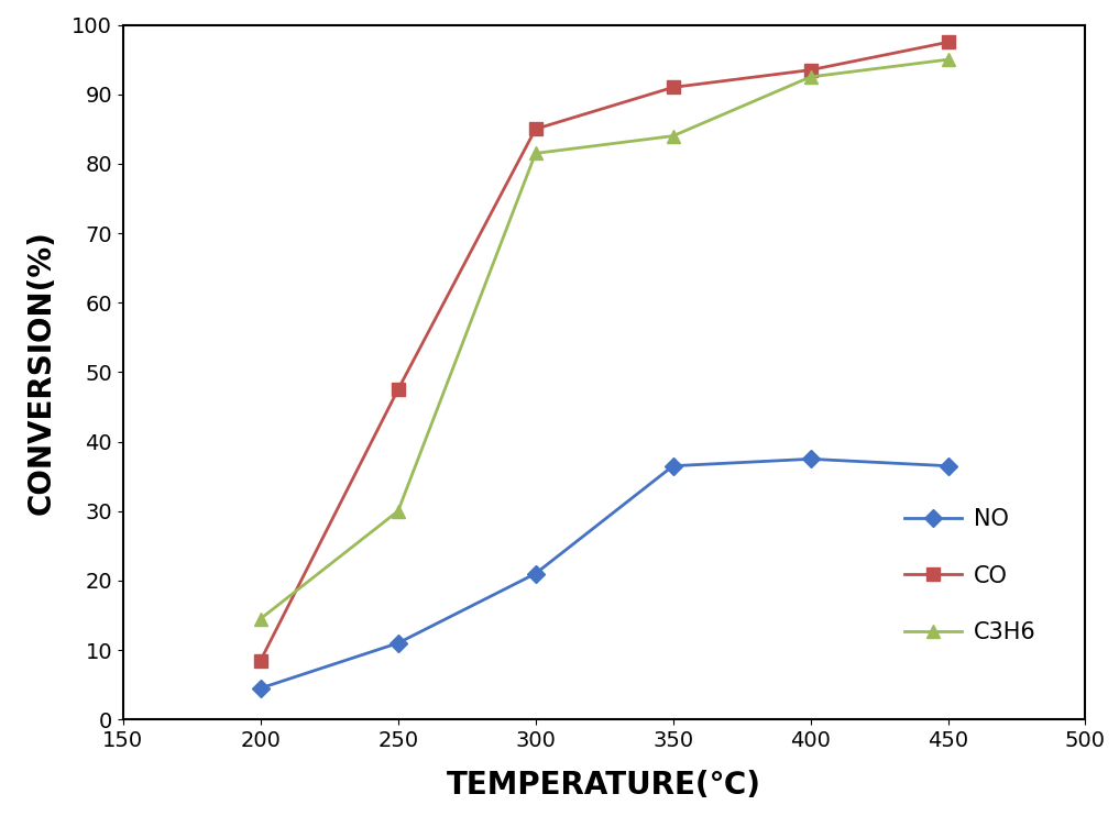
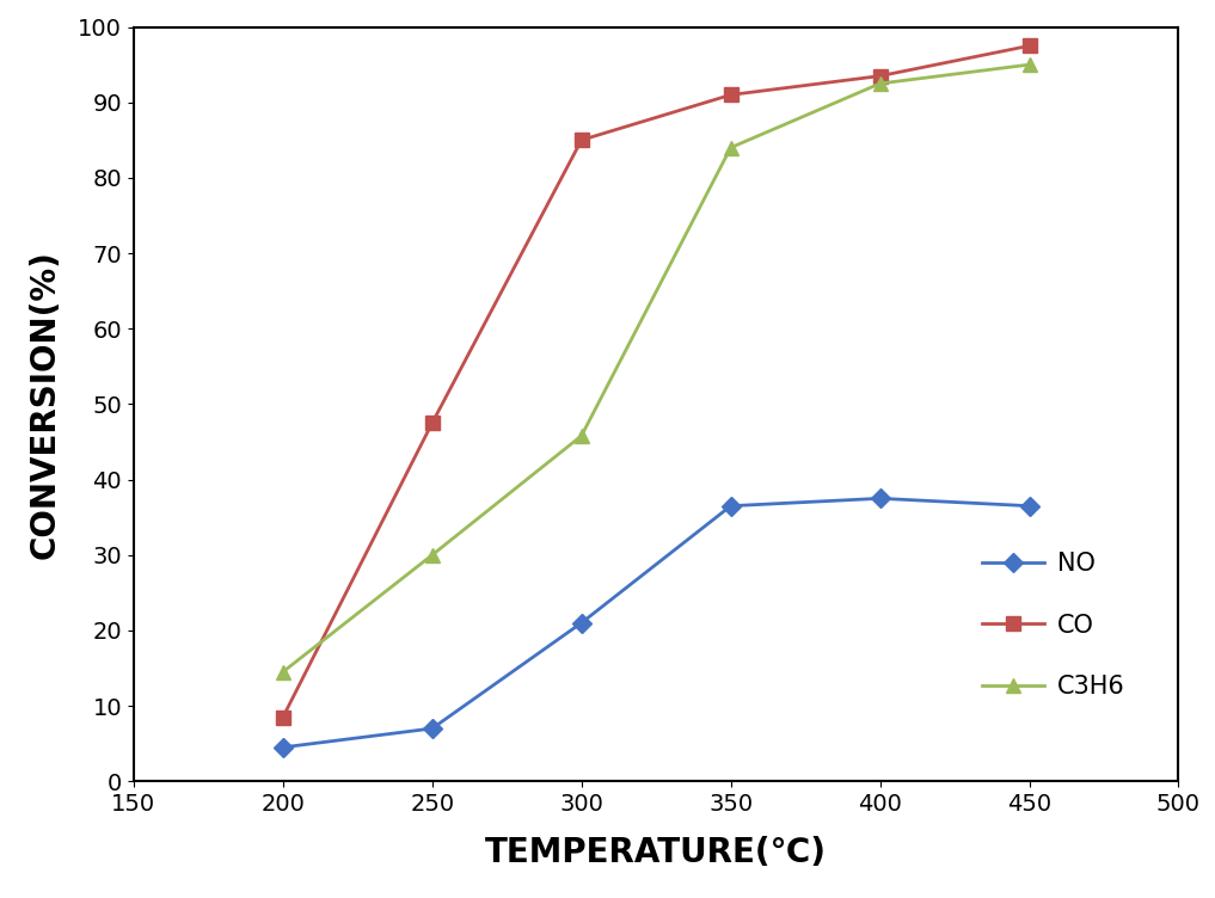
NO/250: 11.0 -> 7.0
C3H6/300: 81.5 -> 45.8
